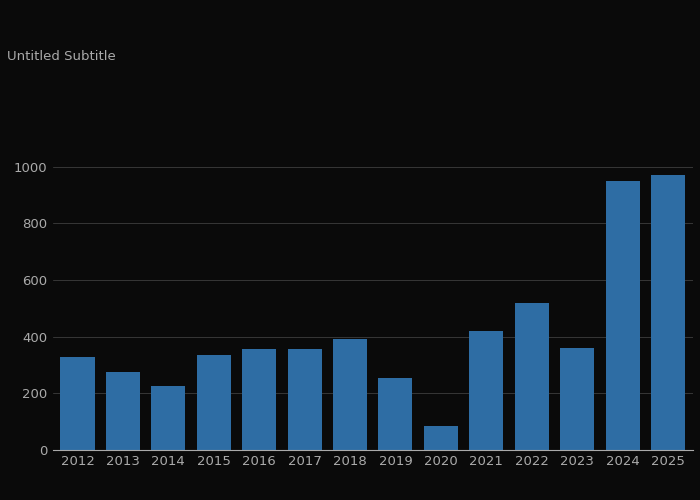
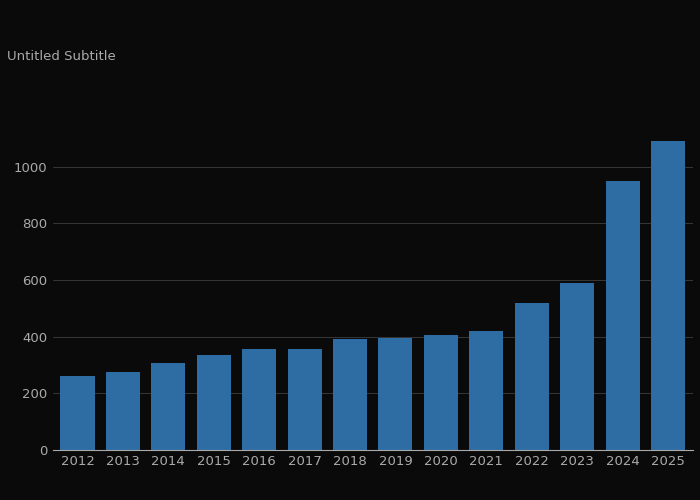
2012: 330 -> 262
2014: 225 -> 308
2019: 255 -> 397
2020: 85 -> 406
2023: 360 -> 590
2025: 970 -> 1090
